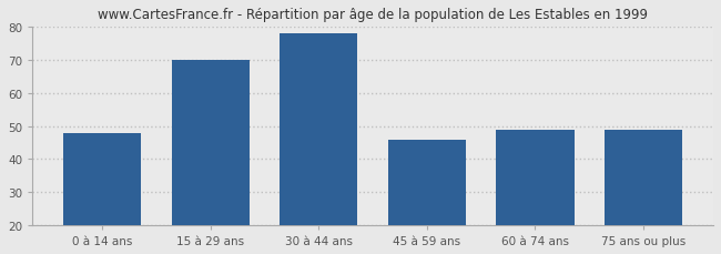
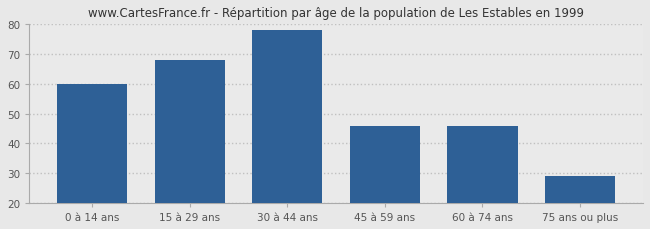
0 à 14 ans: 48 -> 60
15 à 29 ans: 70 -> 68
60 à 74 ans: 49 -> 46
75 ans ou plus: 49 -> 29
